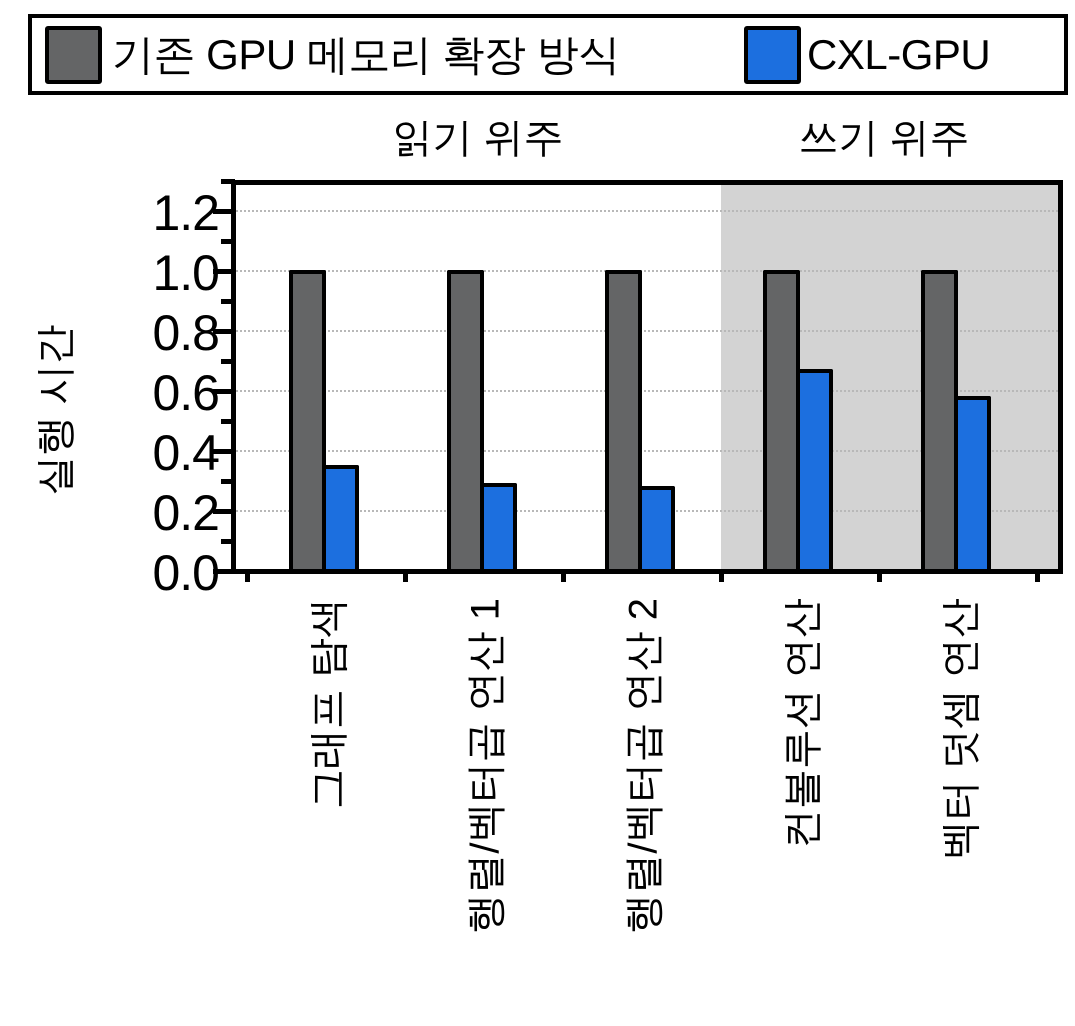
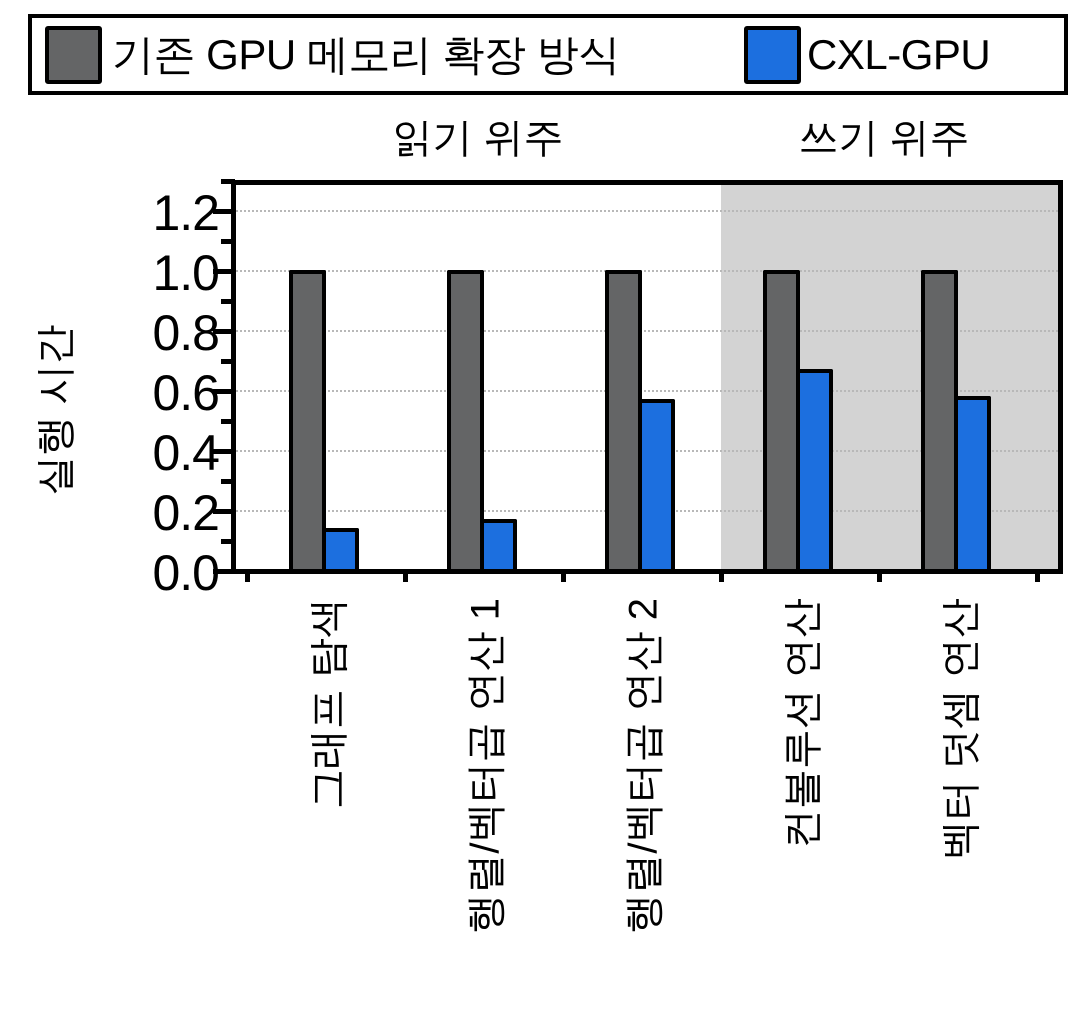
CXL-GPU/그래프 탐색: 0.35 -> 0.14
CXL-GPU/행렬/벡터곱 연산 1: 0.29 -> 0.17
CXL-GPU/행렬/벡터곱 연산 2: 0.28 -> 0.57
